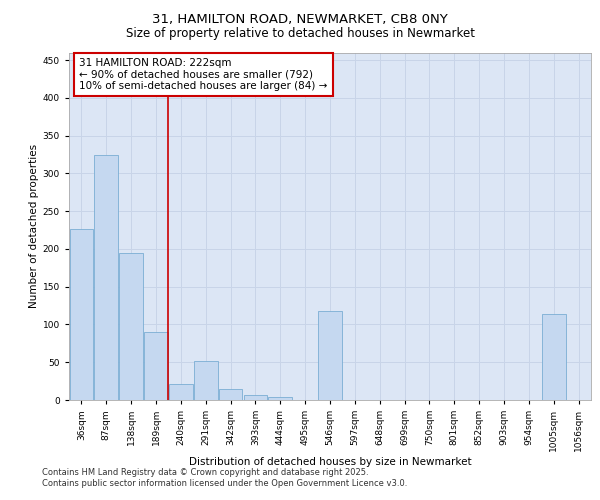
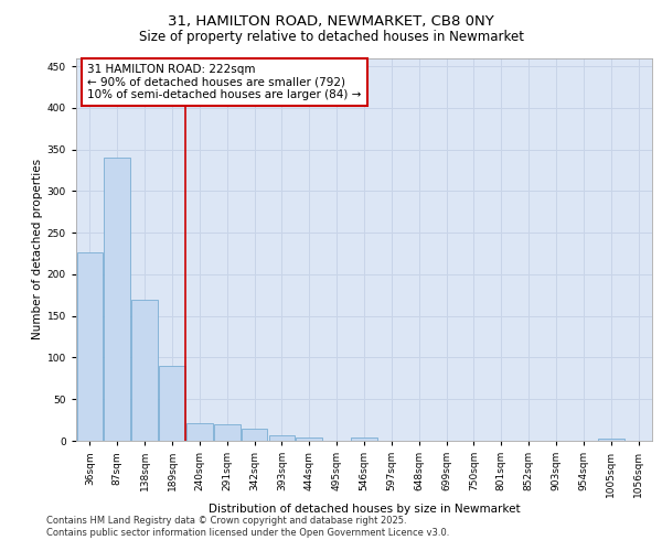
87sqm: 324 -> 340
138sqm: 194 -> 170
291sqm: 52 -> 20
546sqm: 118 -> 4
1005sqm: 114 -> 2
